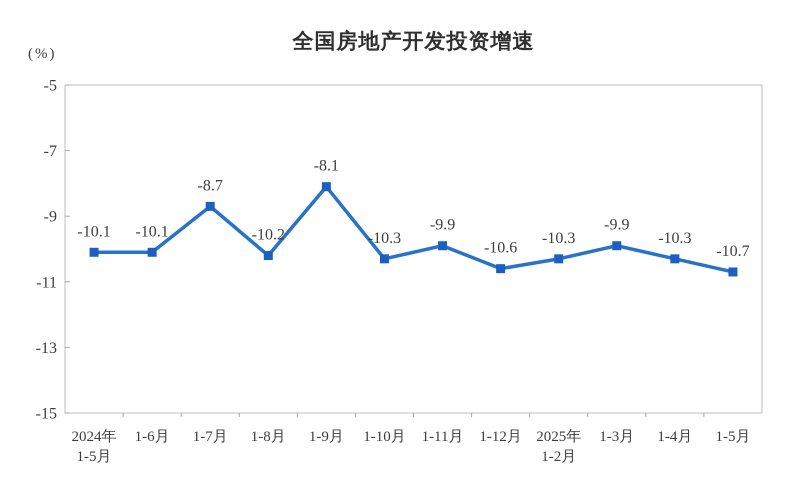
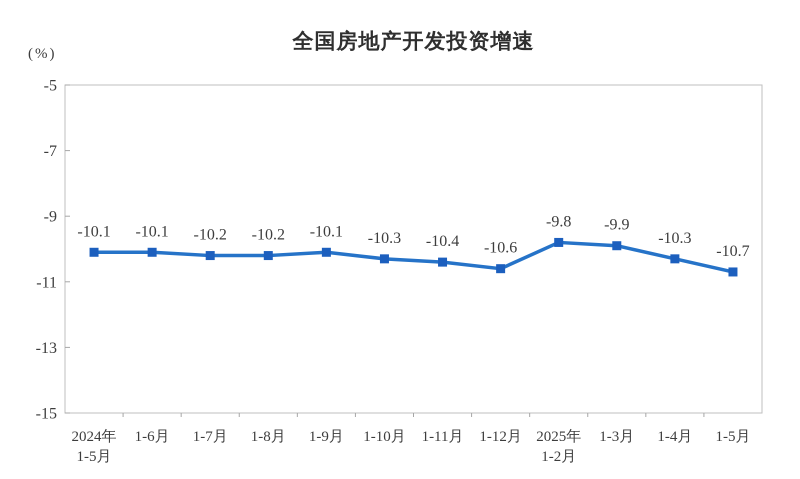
1-7月: -8.7 -> -10.2
1-9月: -8.1 -> -10.1
1-11月: -9.9 -> -10.4
2025年 1-2月: -10.3 -> -9.8
